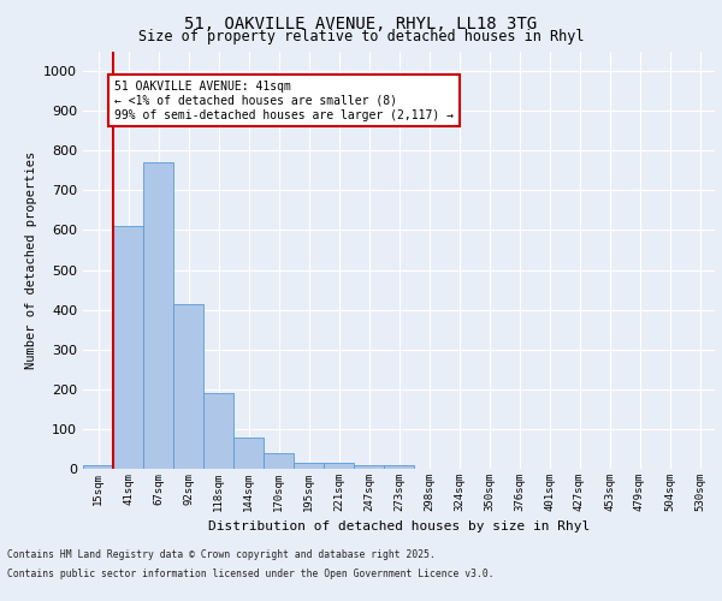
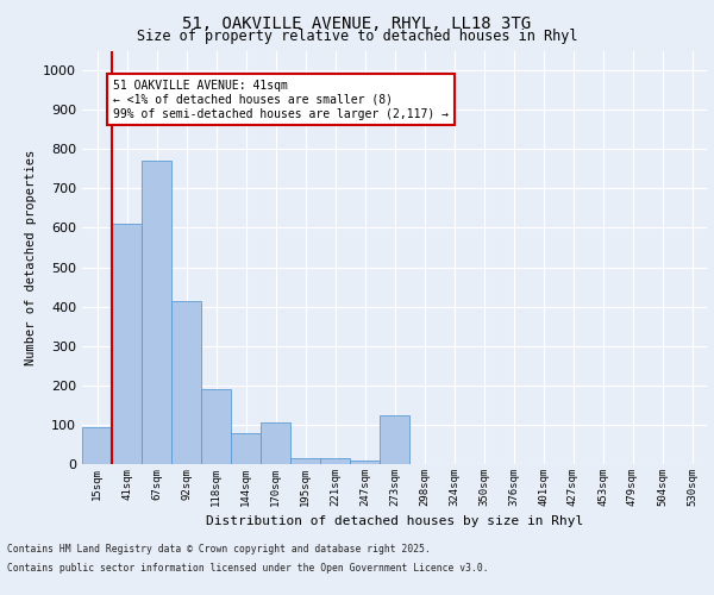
15sqm: 10 -> 95
170sqm: 40 -> 105
273sqm: 10 -> 125
